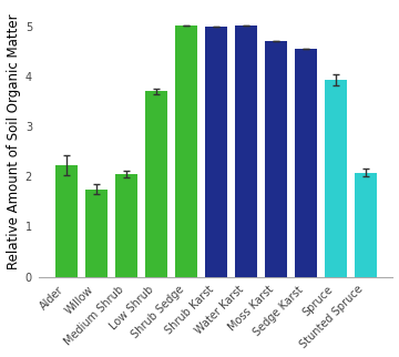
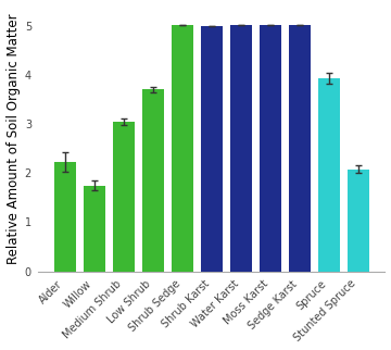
Medium Shrub: 2.05 -> 3.05
Moss Karst: 4.70 -> 5.01
Sedge Karst: 4.55 -> 5.02
